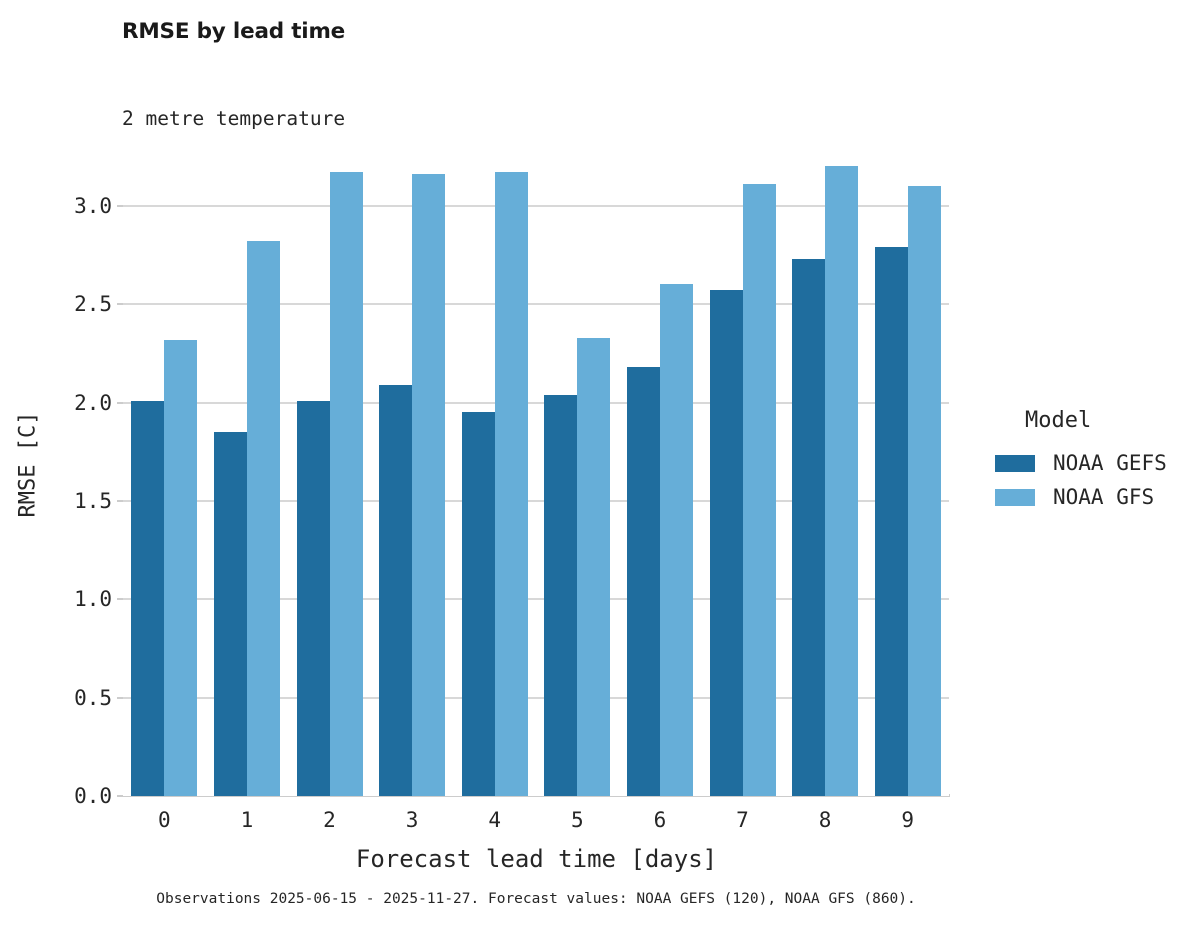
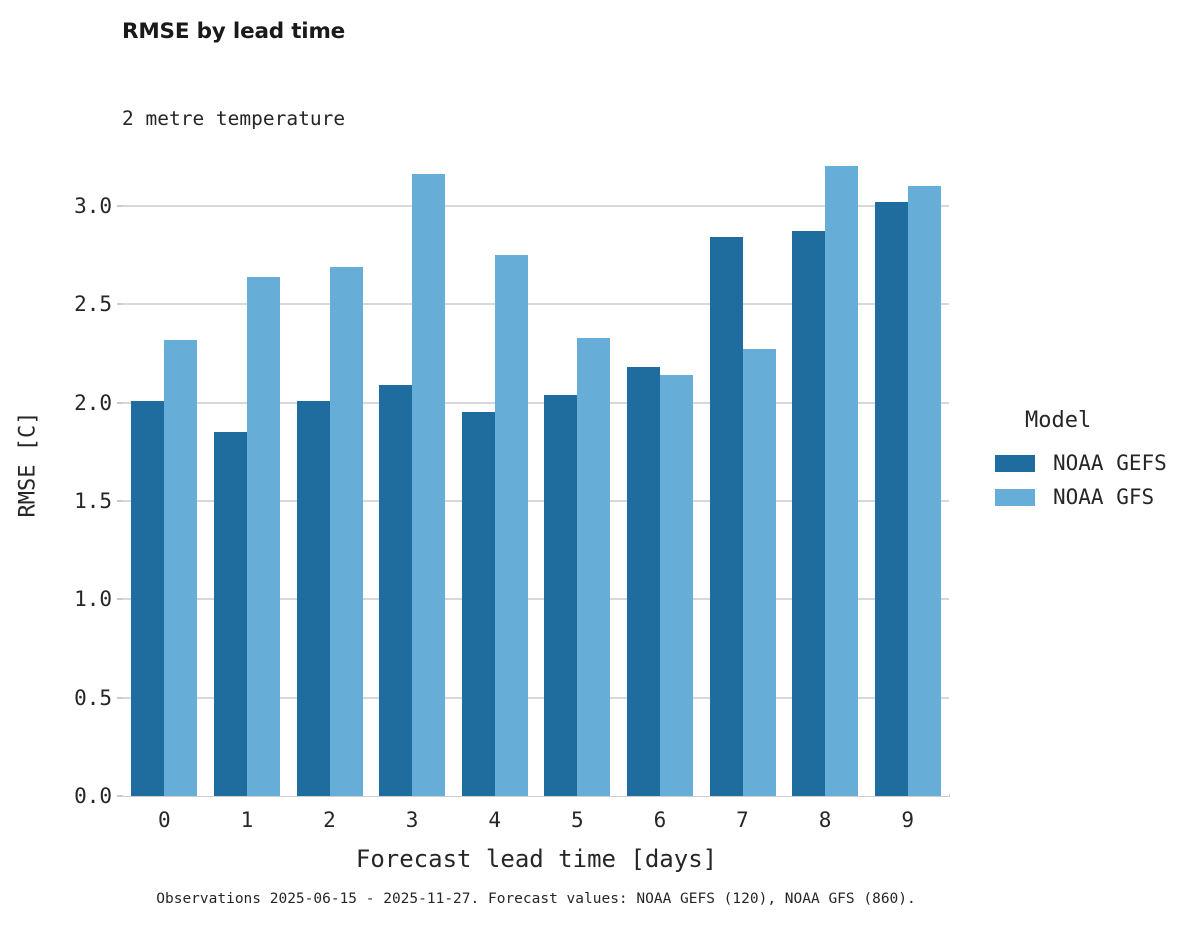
NOAA GFS/1: 2.82 -> 2.64
NOAA GFS/2: 3.17 -> 2.69
NOAA GFS/4: 3.17 -> 2.75
NOAA GFS/6: 2.60 -> 2.14
NOAA GEFS/7: 2.57 -> 2.84
NOAA GFS/7: 3.11 -> 2.27
NOAA GEFS/8: 2.73 -> 2.87
NOAA GEFS/9: 2.79 -> 3.02
